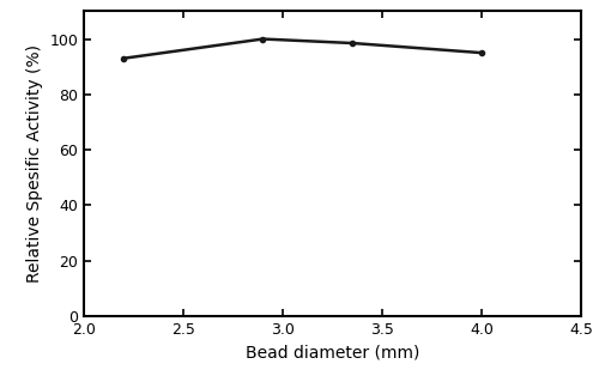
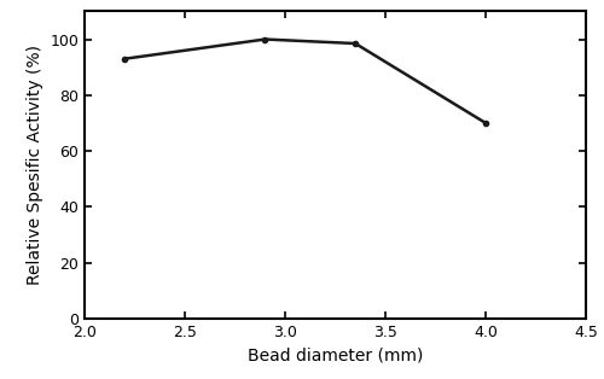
4.0: 95.0 -> 70.0
